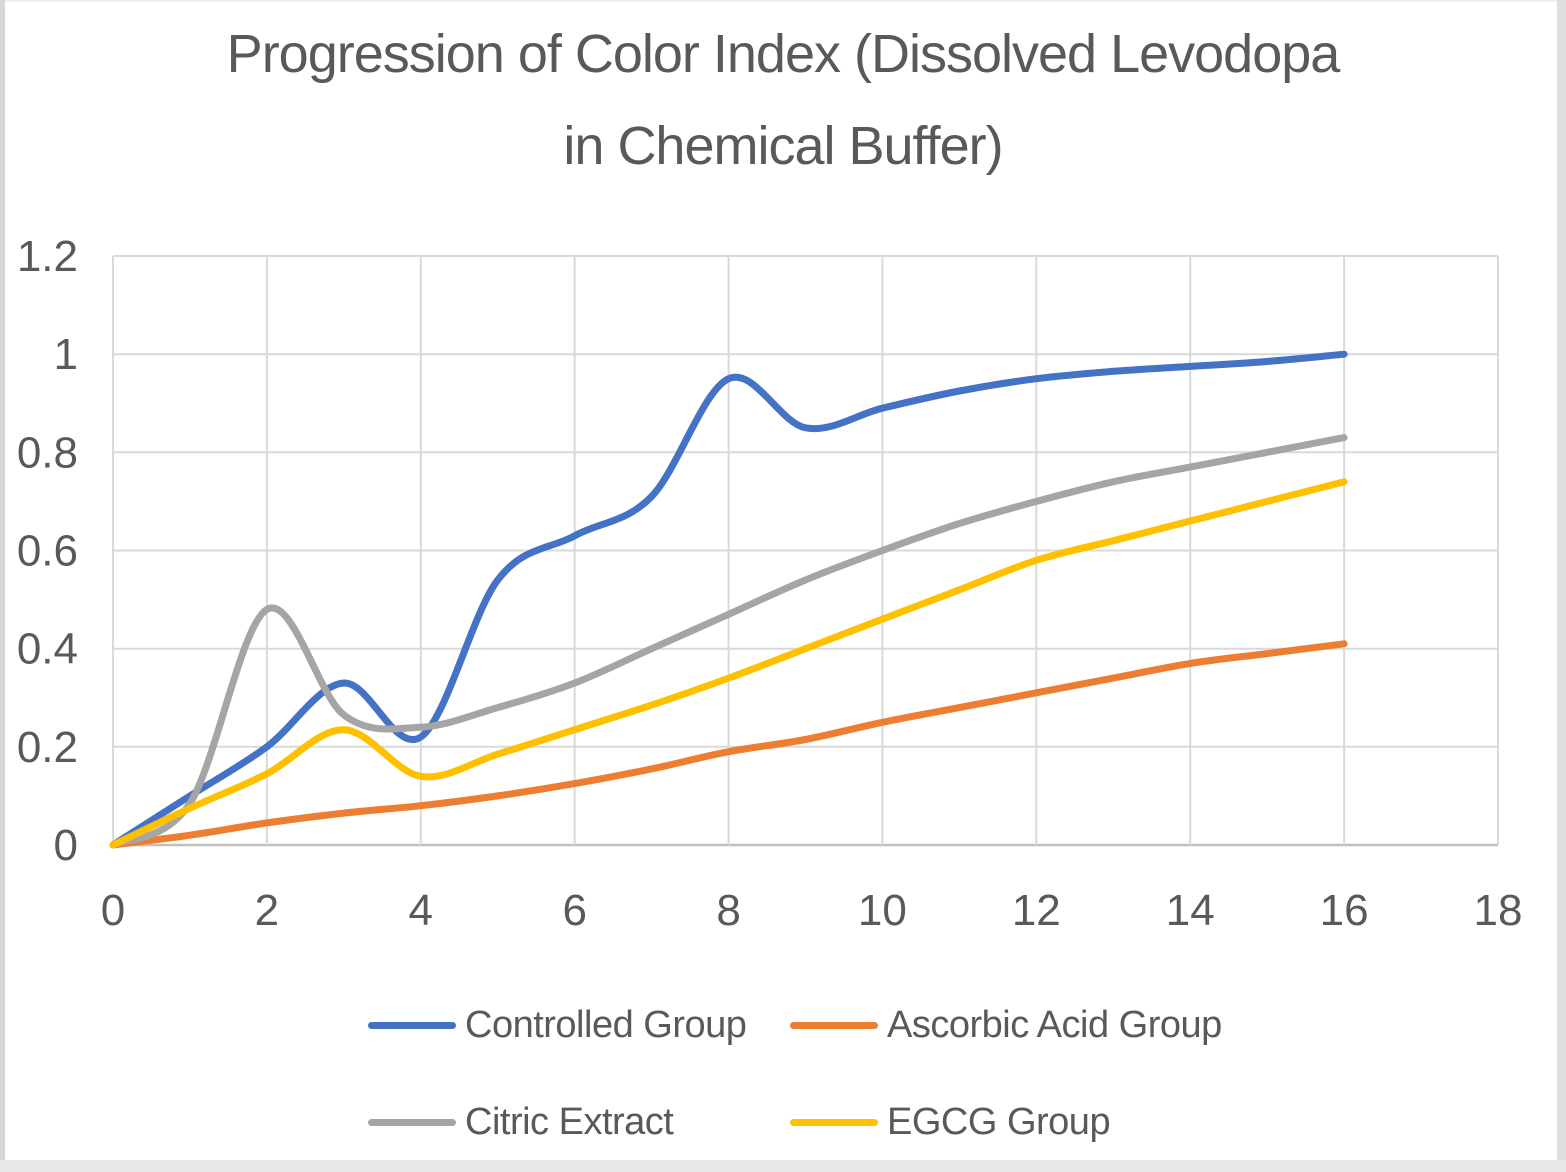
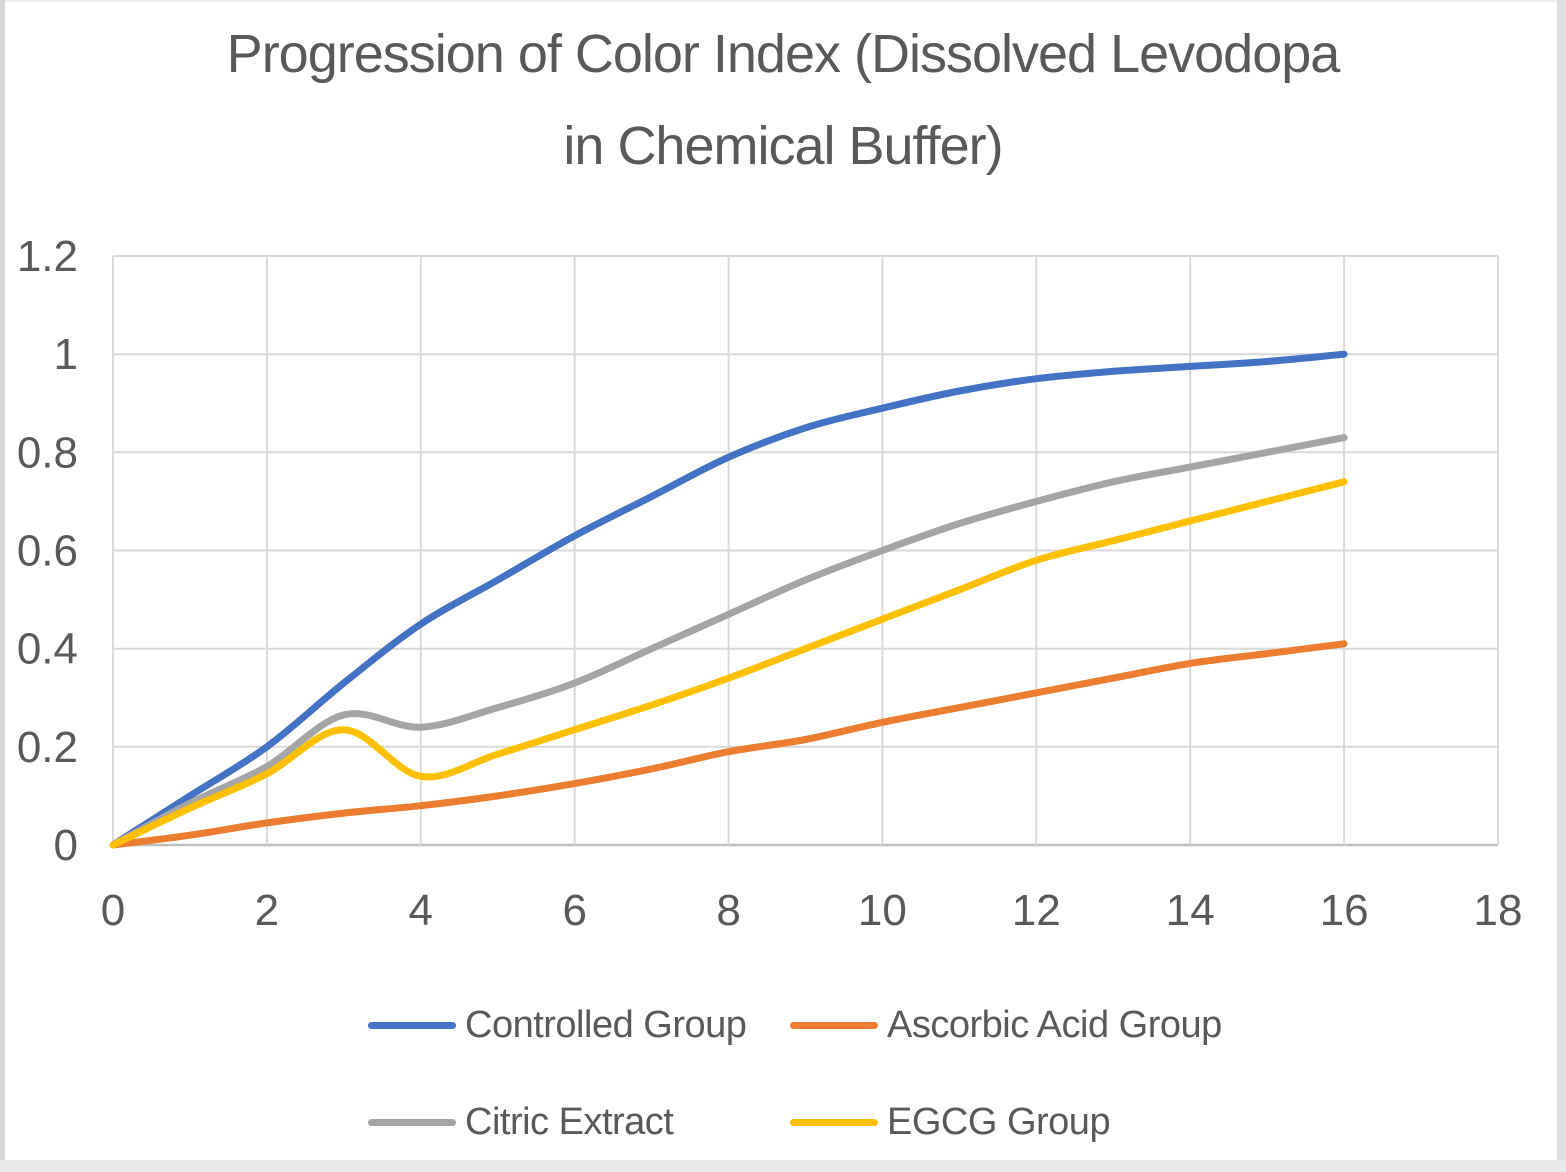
Citric Extract/2: 0.48 -> 0.16
Controlled Group/4: 0.22 -> 0.45
Controlled Group/8: 0.95 -> 0.79
